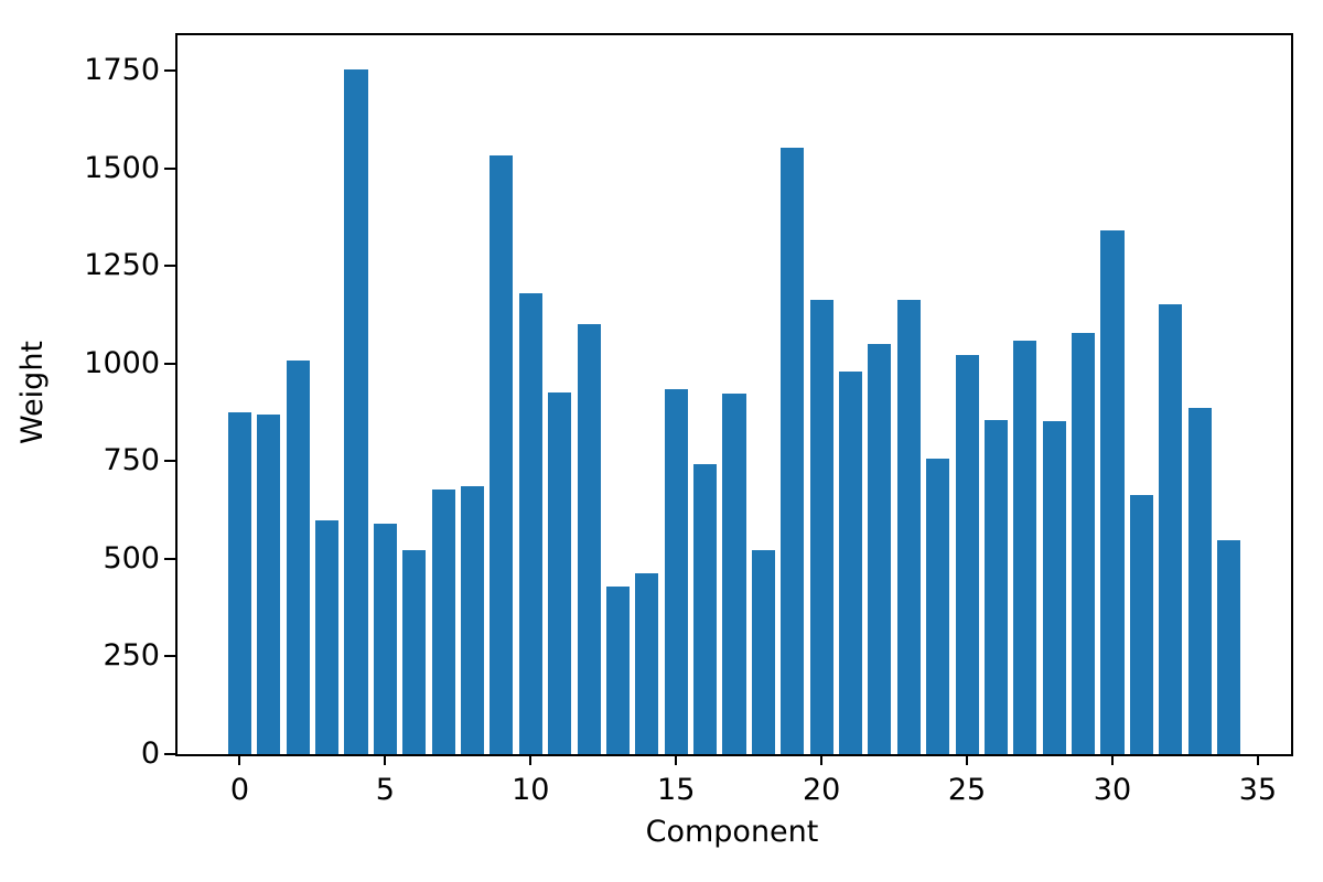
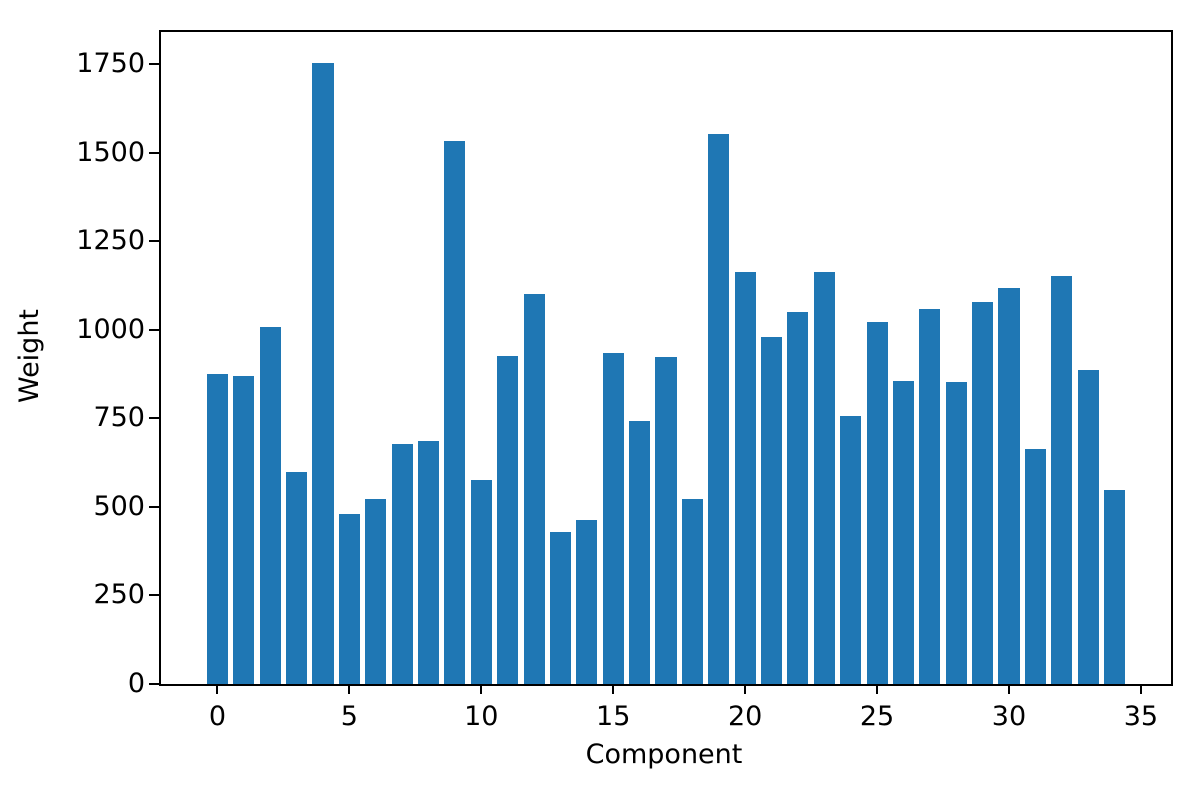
5: 590 -> 480
10: 1180 -> 580
30: 1340 -> 1120
